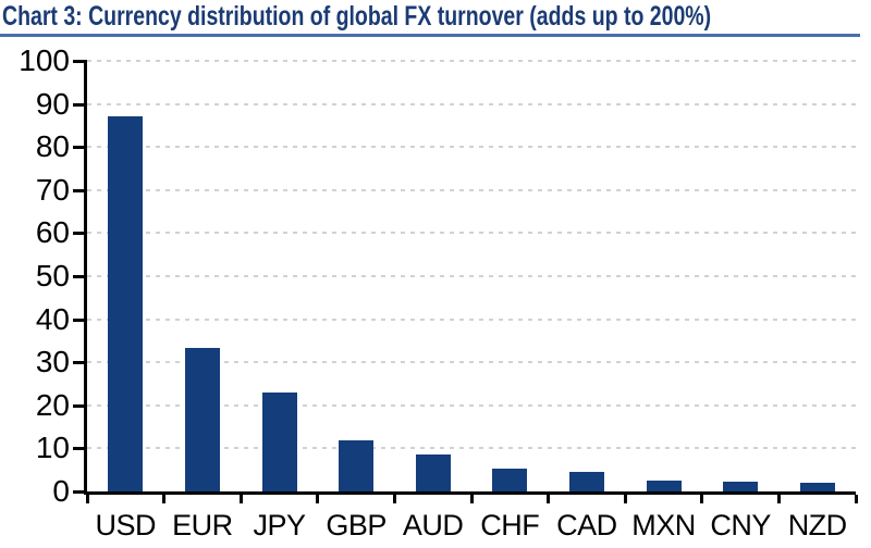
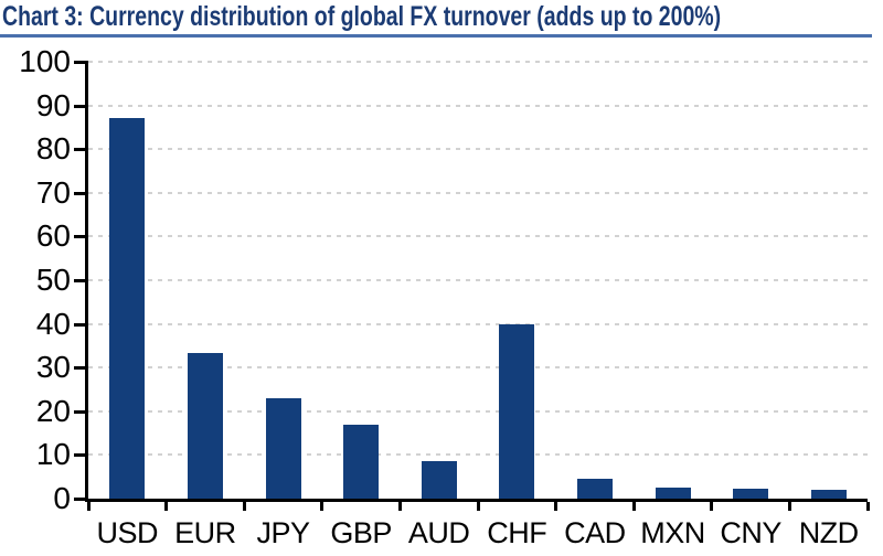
GBP: 12 -> 17
CHF: 5 -> 40
